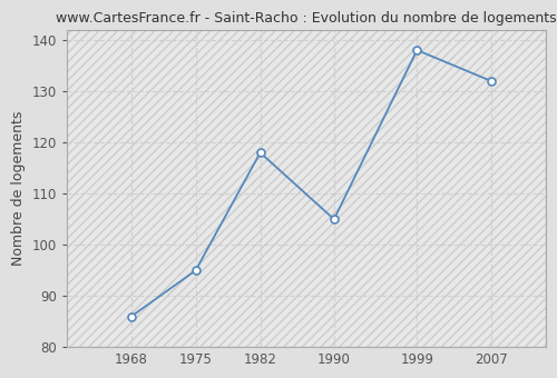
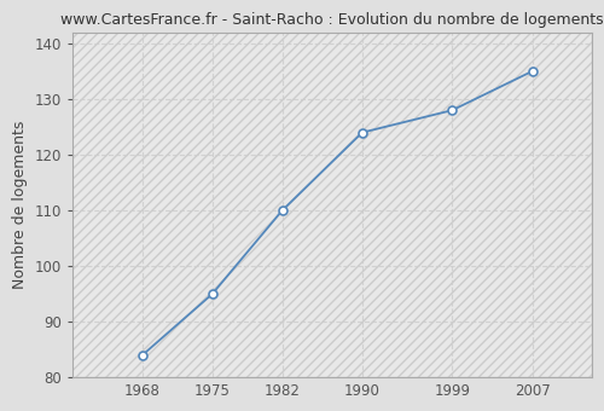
1968: 86 -> 84
1982: 118 -> 110
1990: 105 -> 124
1999: 138 -> 128
2007: 132 -> 135
